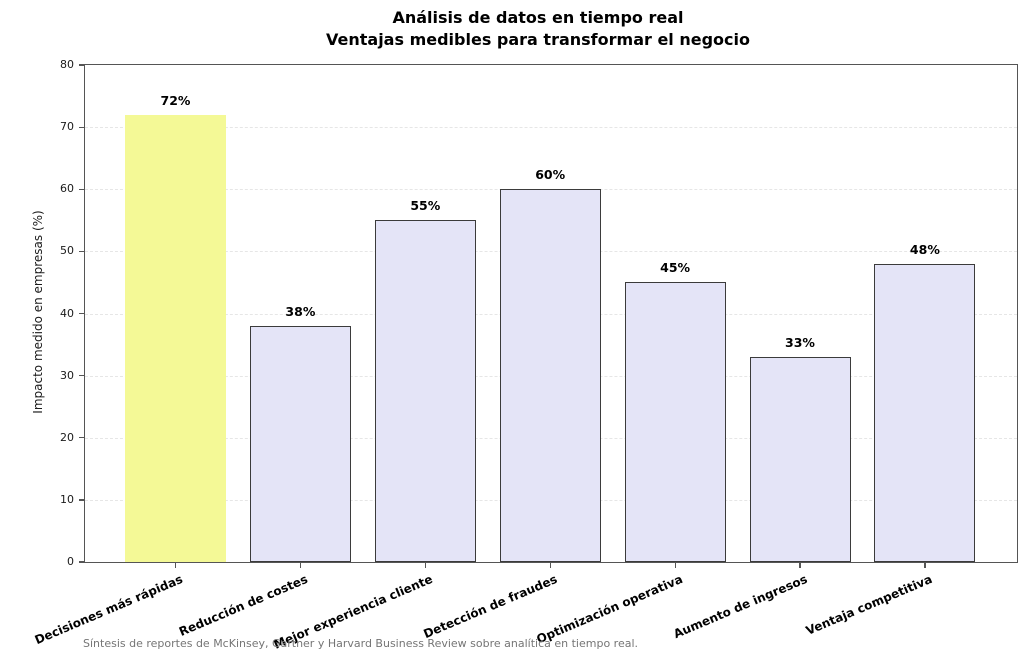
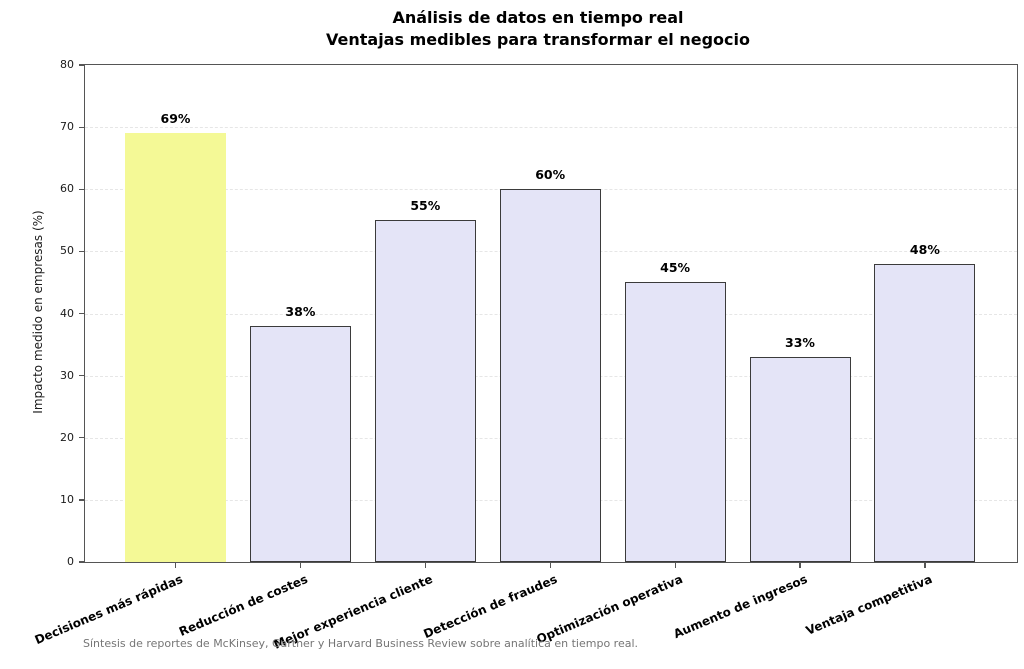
Decisiones más rápidas: 72% -> 69%
